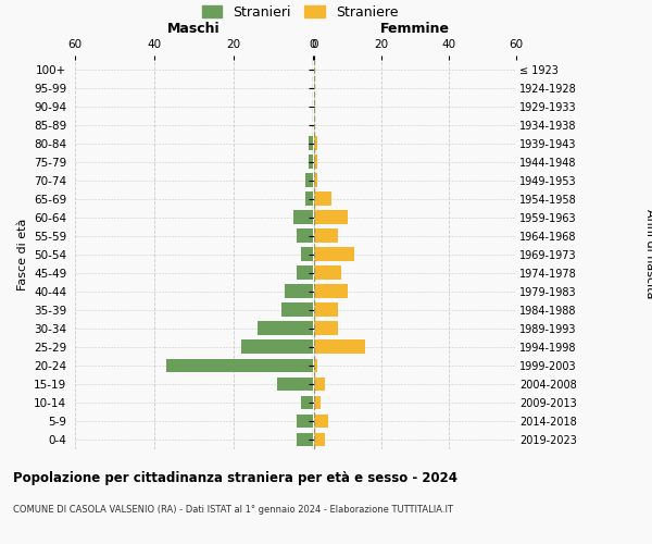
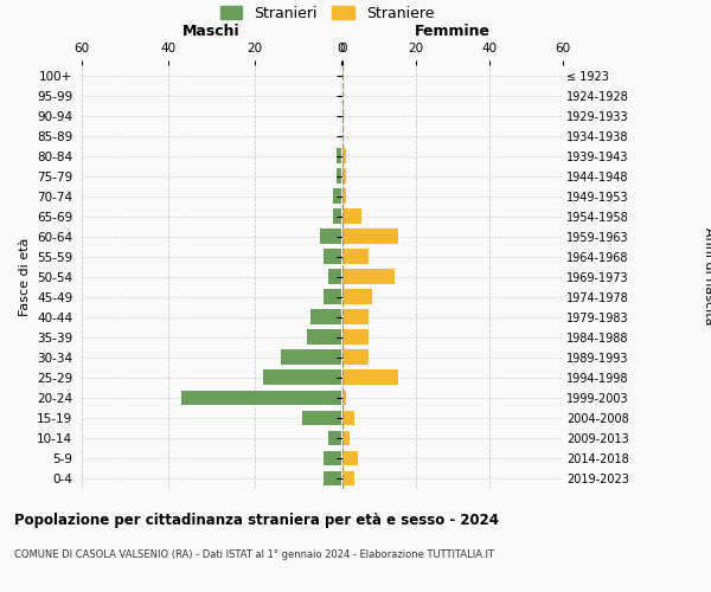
1959-1963: 10 -> 15
1969-1973: 12 -> 14
1979-1983: 10 -> 7
